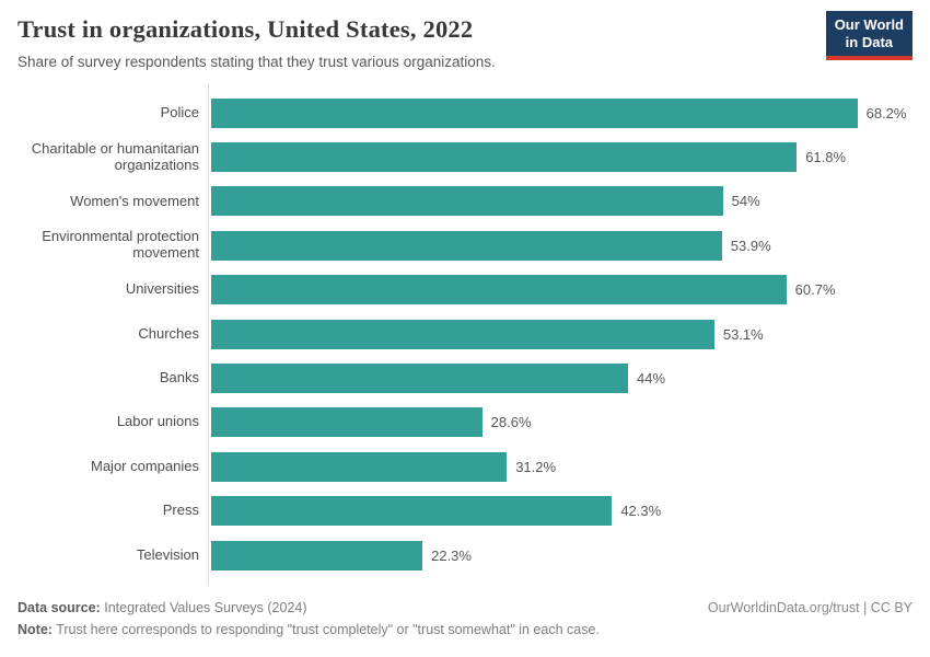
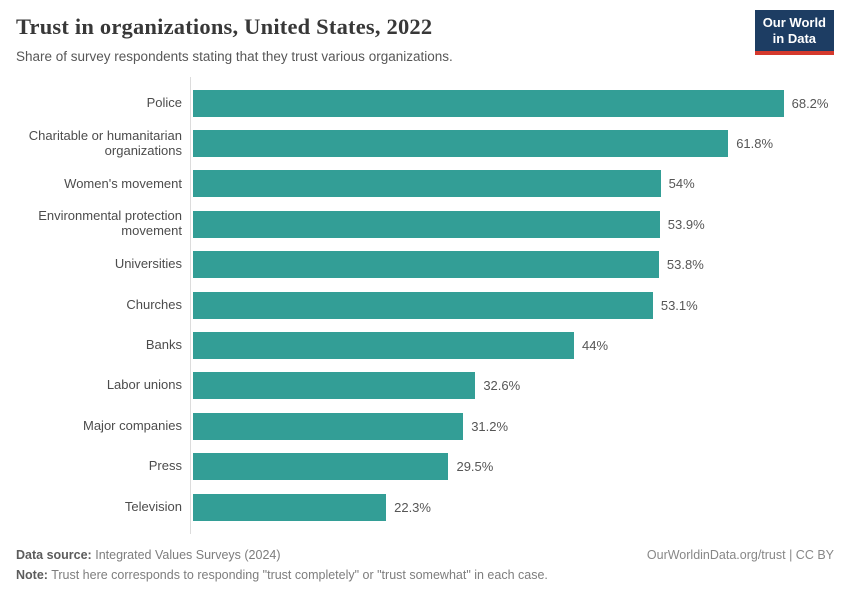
Universities: 60.7% -> 53.8%
Labor unions: 28.6% -> 32.6%
Press: 42.3% -> 29.5%
